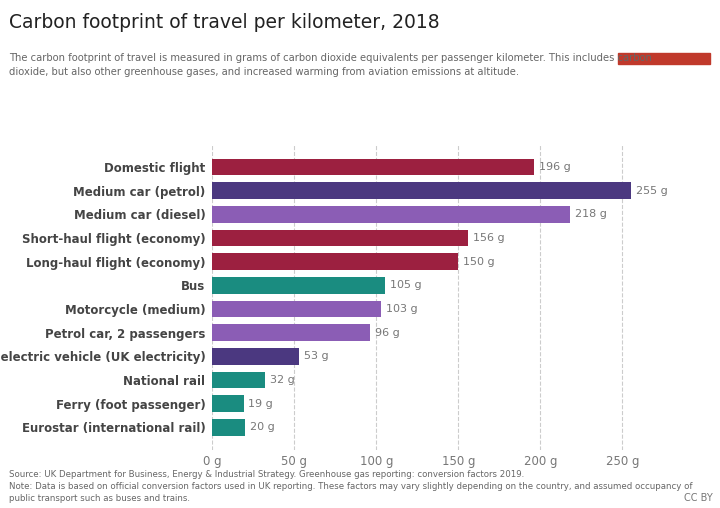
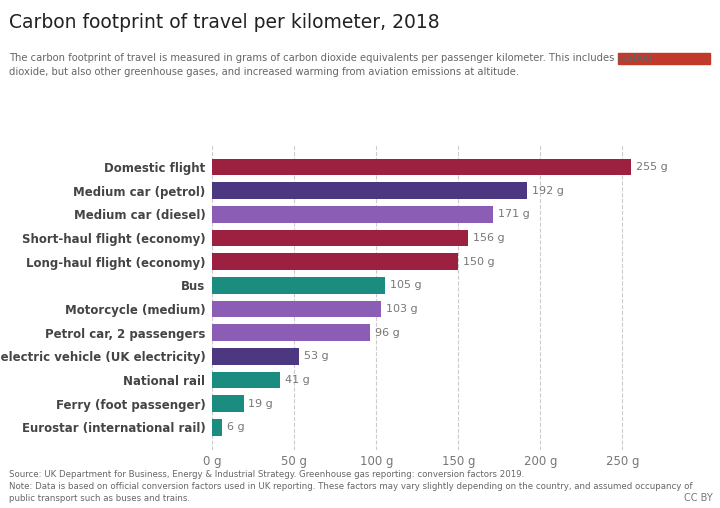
Domestic flight: 196 -> 255
Medium car (petrol): 255 -> 192
Medium car (diesel): 218 -> 171
National rail: 32 -> 41
Eurostar (international rail): 20 -> 6
